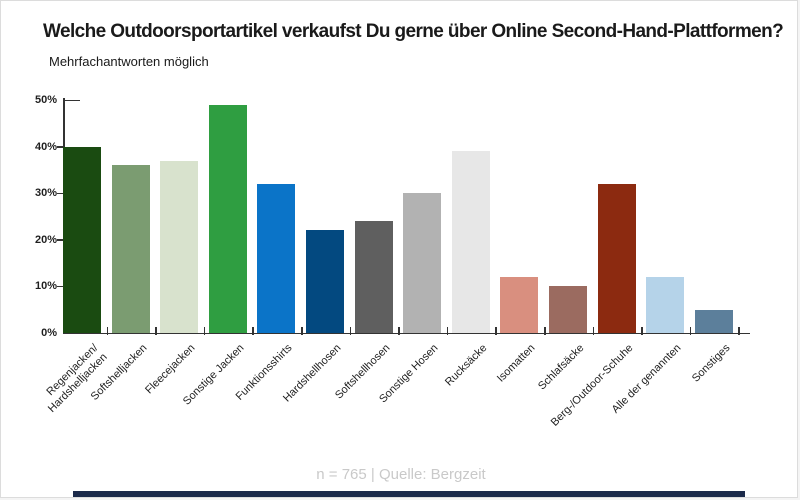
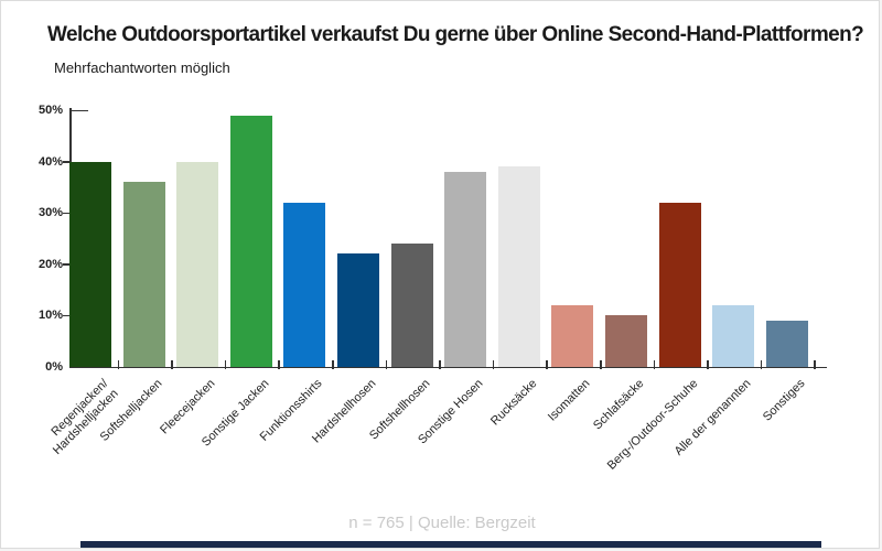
Fleecejacken: 37% -> 40%
Sonstige Hosen: 30% -> 38%
Sonstiges: 5% -> 9%
